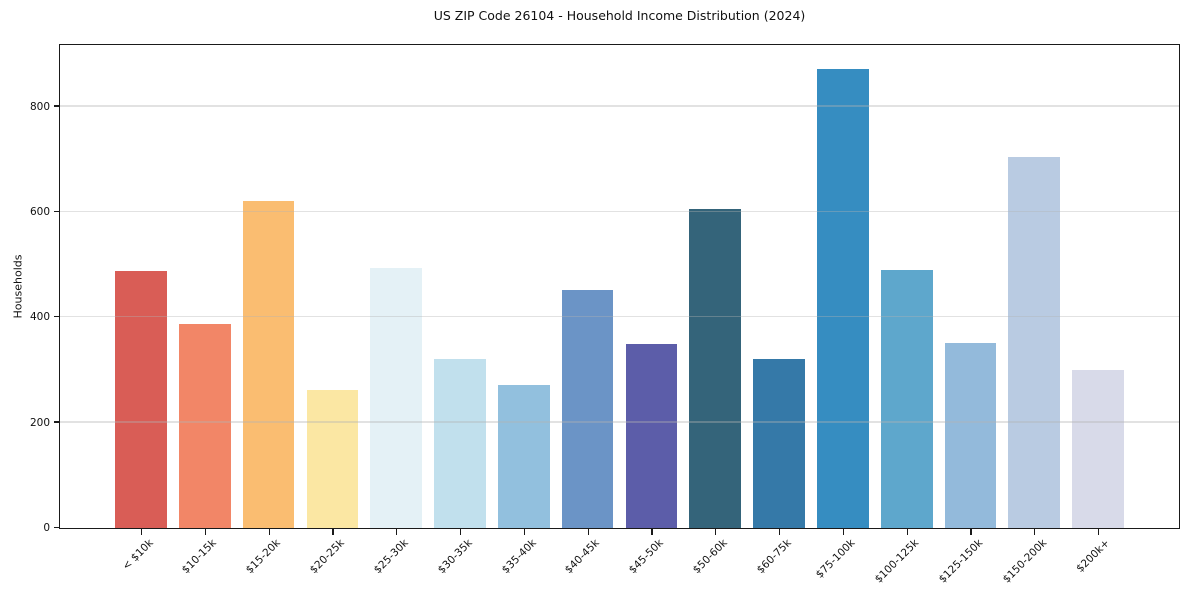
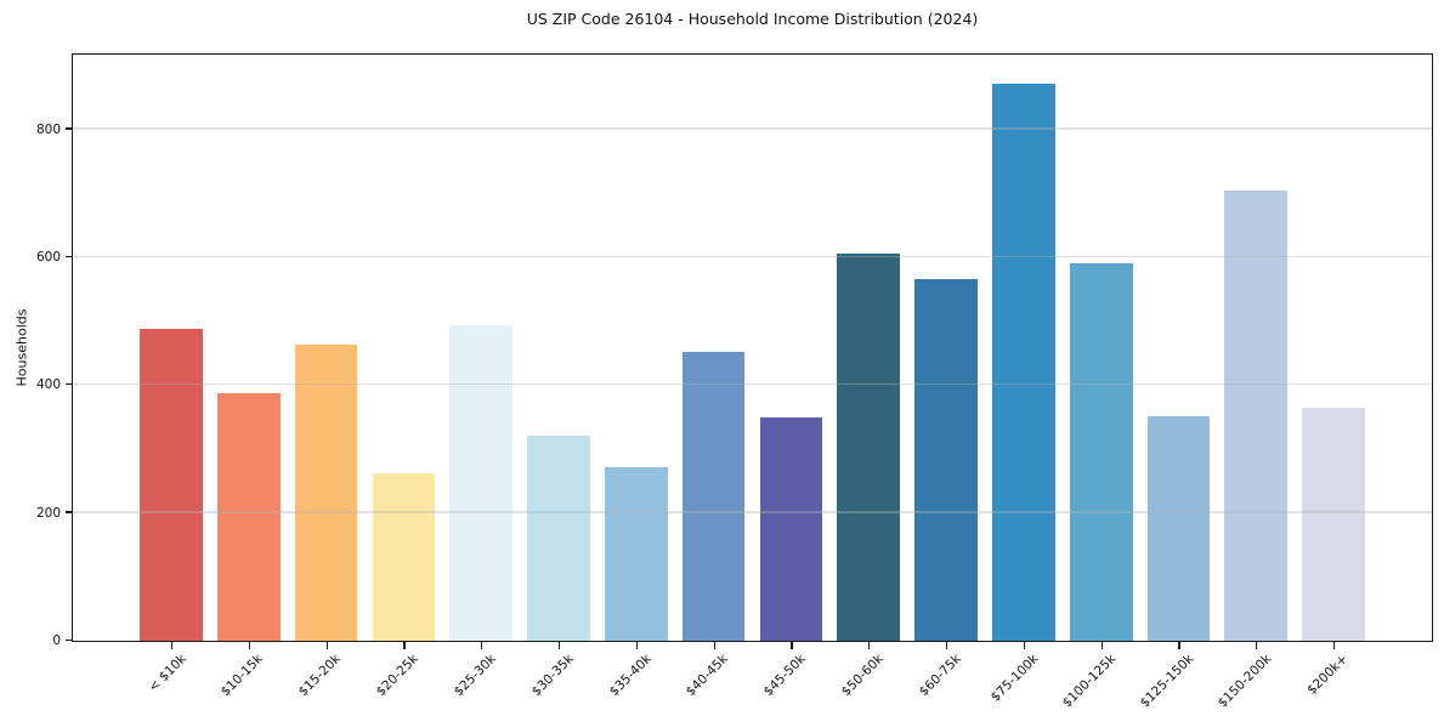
$15-20k: 620 -> 460
$60-75k: 320 -> 560
$100-125k: 490 -> 590
$200k+: 300 -> 360
